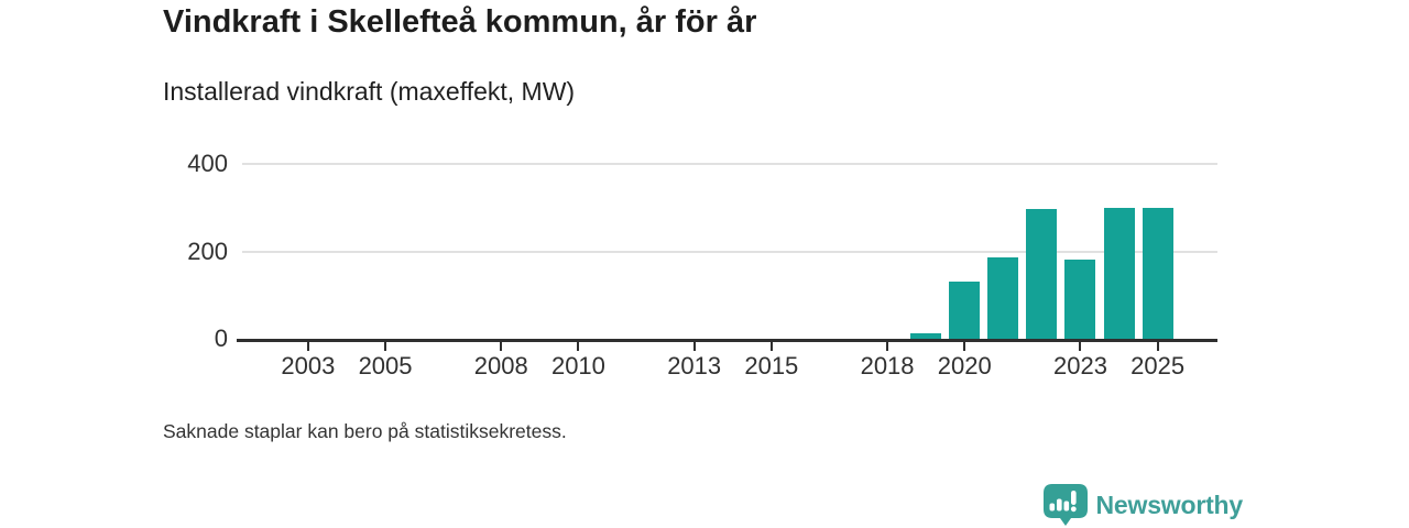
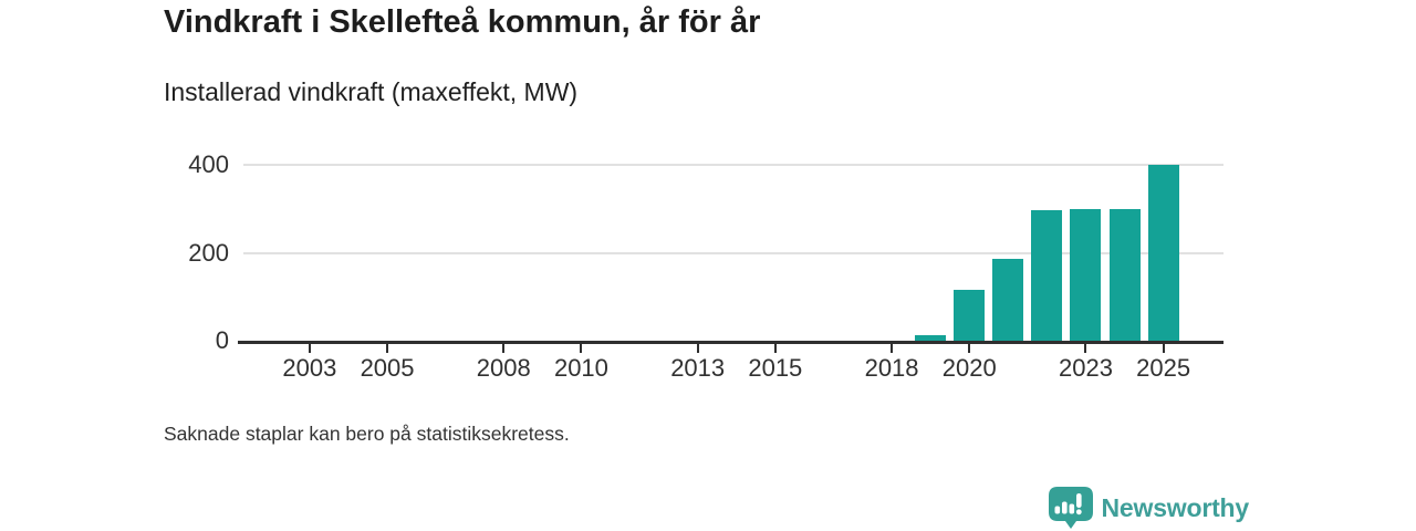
2020: 130 -> 120
2023: 180 -> 300
2025: 300 -> 400
